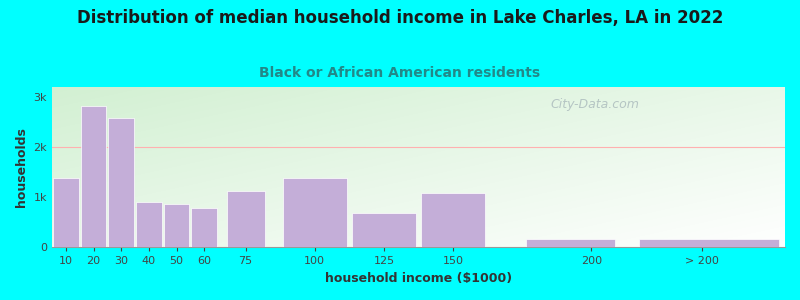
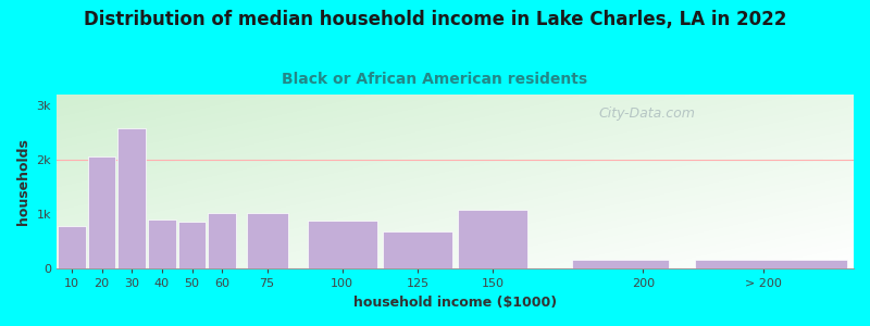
10: 1.38k -> 0.78k
20: 2.82k -> 2.06k
60: 0.79k -> 1.02k
75: 1.13k -> 1.02k
100: 1.38k -> 0.88k
